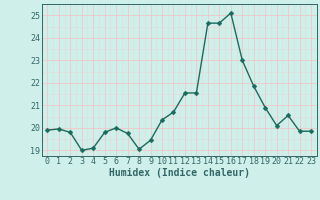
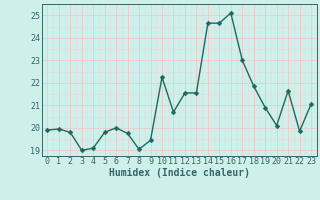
10: 20.35 -> 22.25
21: 20.55 -> 21.65
23: 19.85 -> 21.05
